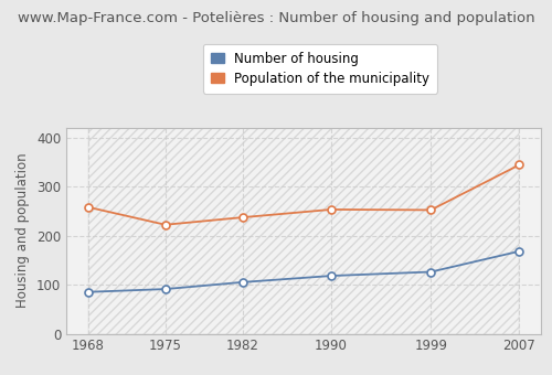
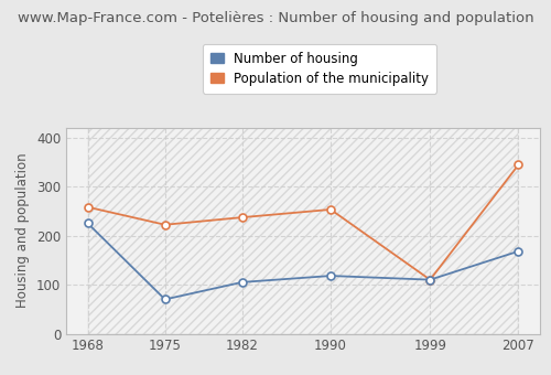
Number of housing/1968: 85 -> 225
Number of housing/1975: 91 -> 70
Number of housing/1999: 126 -> 110
Population of the municipality/1999: 252 -> 110
